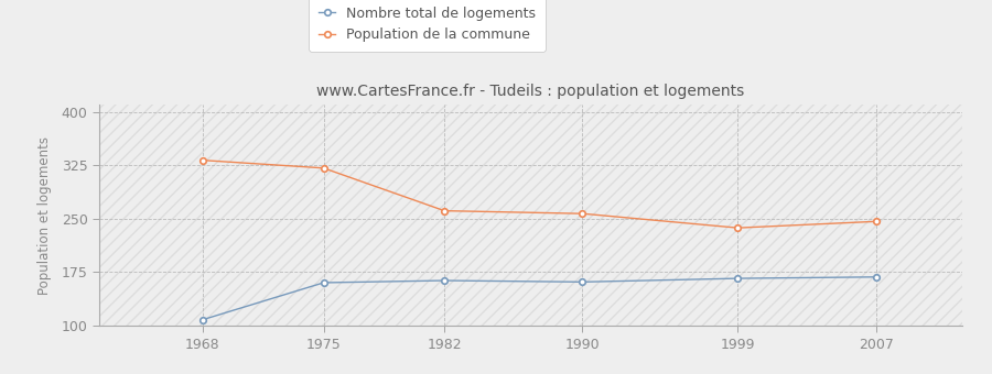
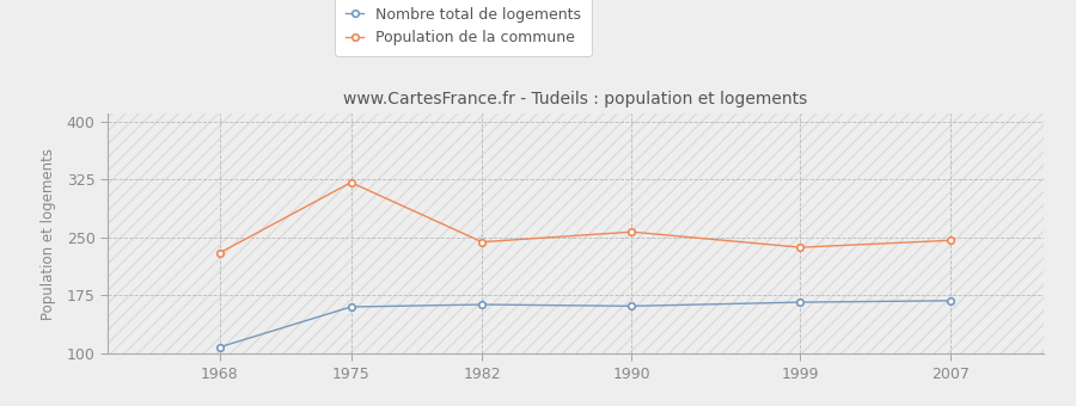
Population de la commune/1968: 332 -> 230
Population de la commune/1982: 261 -> 244
